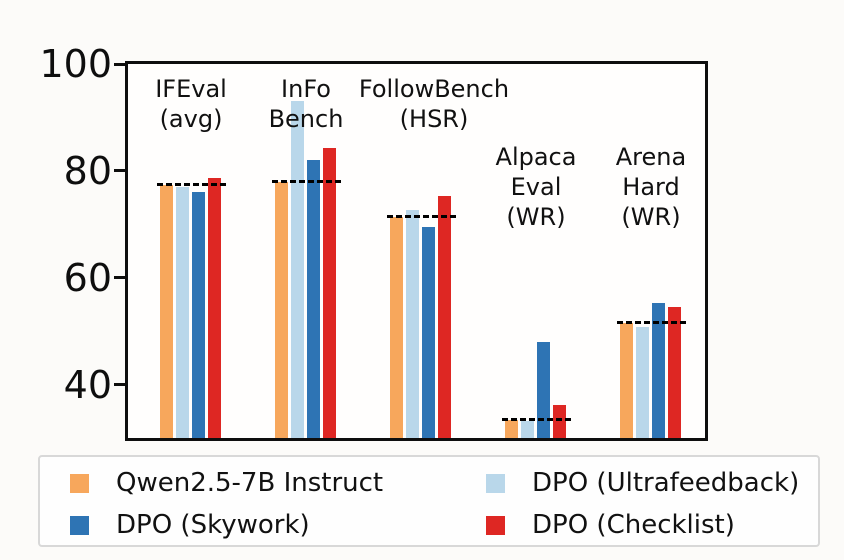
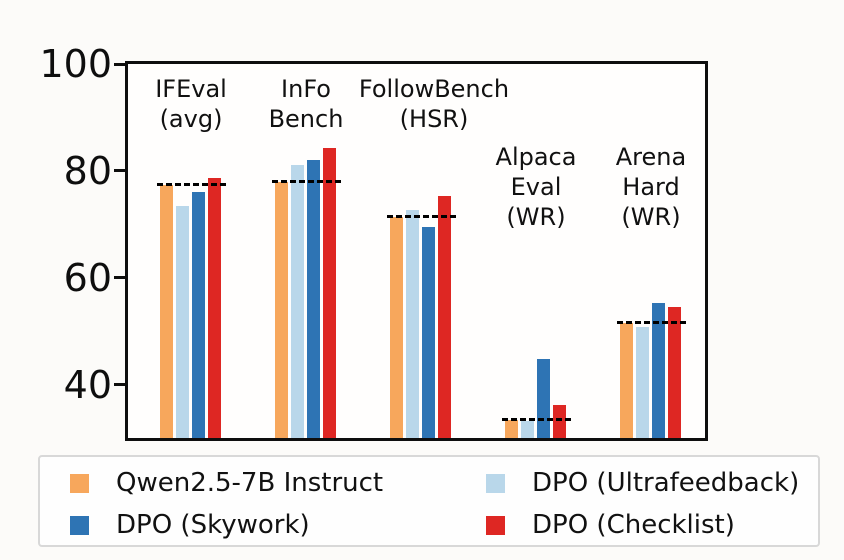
DPO (Ultrafeedback)/IFEval (avg): 77 -> 74
DPO (Ultrafeedback)/InFoBench: 93 -> 81
DPO (Skywork)/AlpacaEval (WR): 48 -> 45
